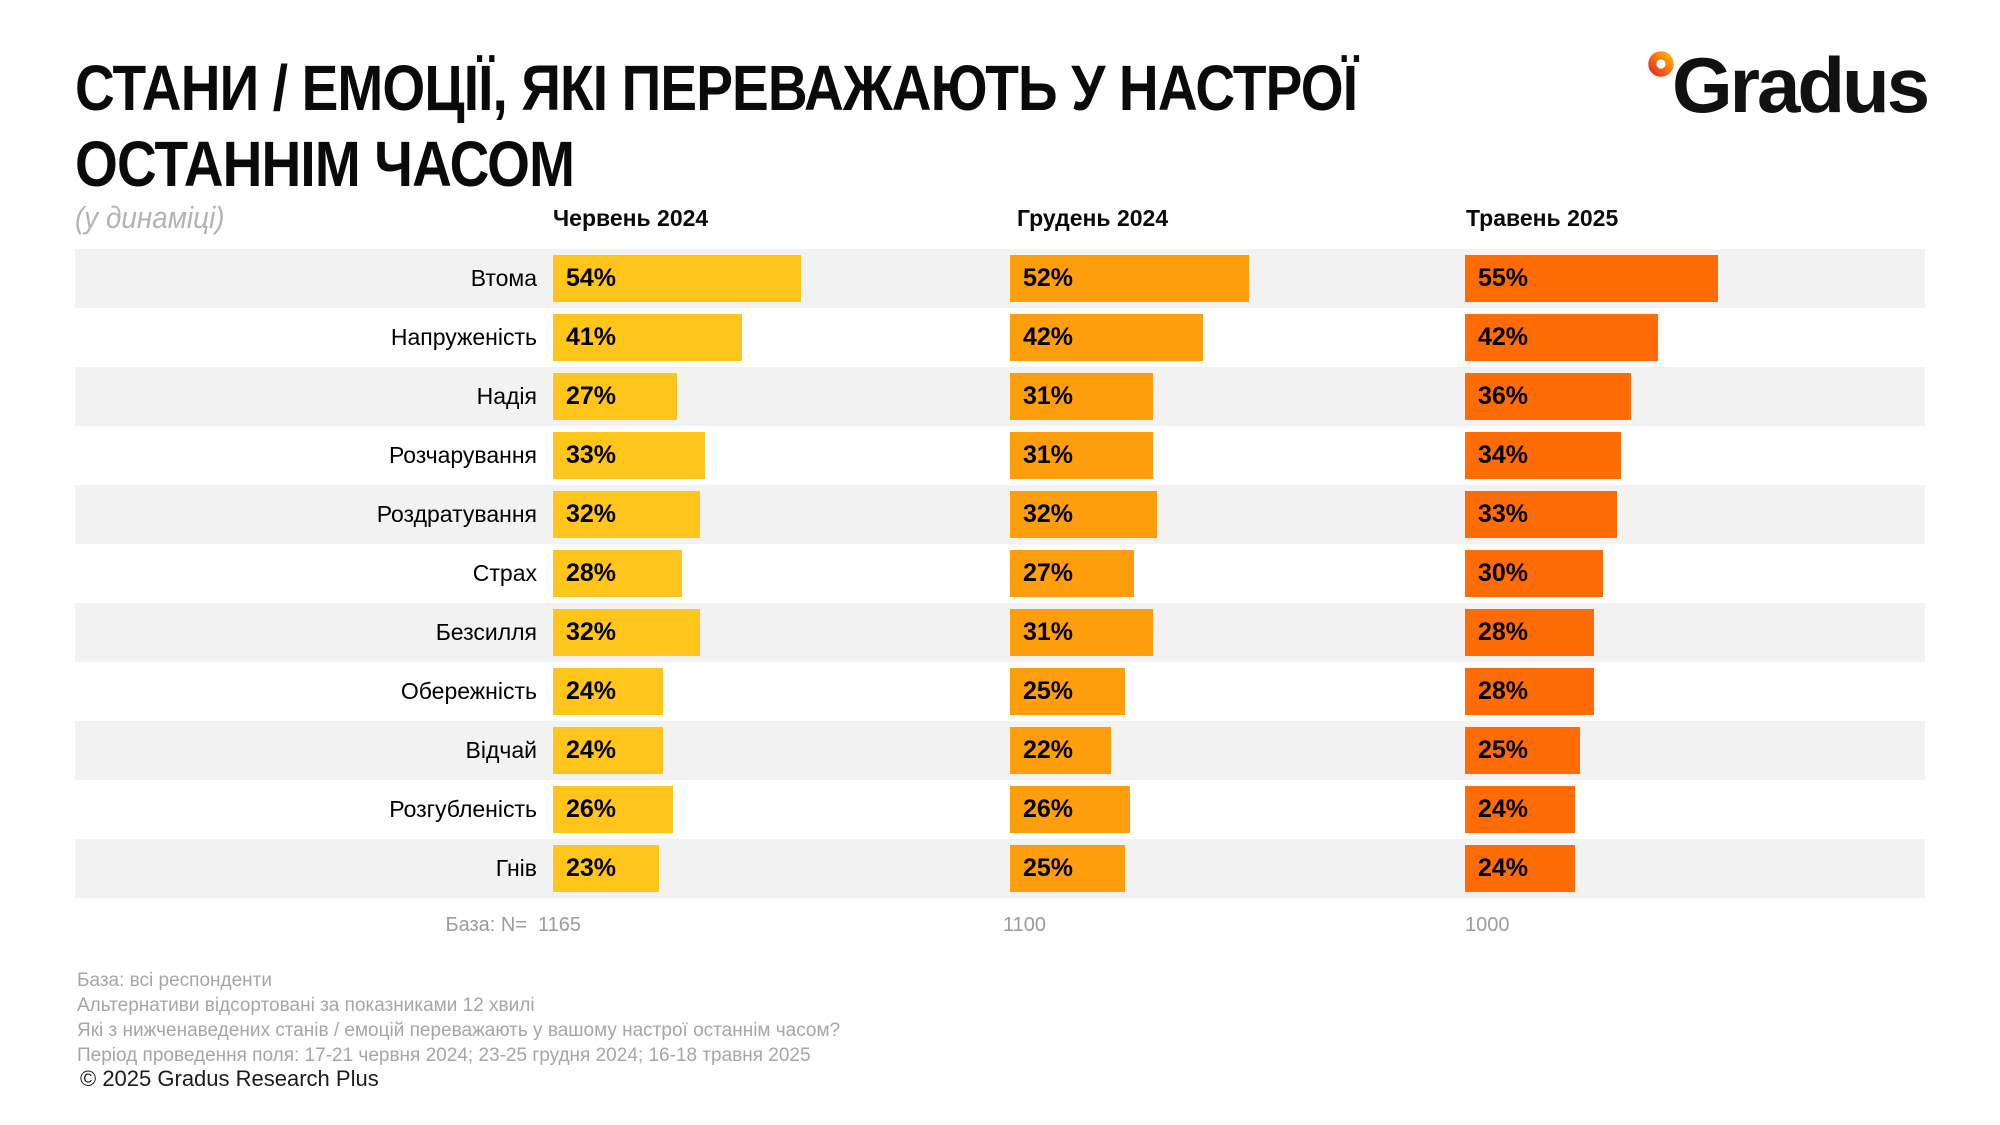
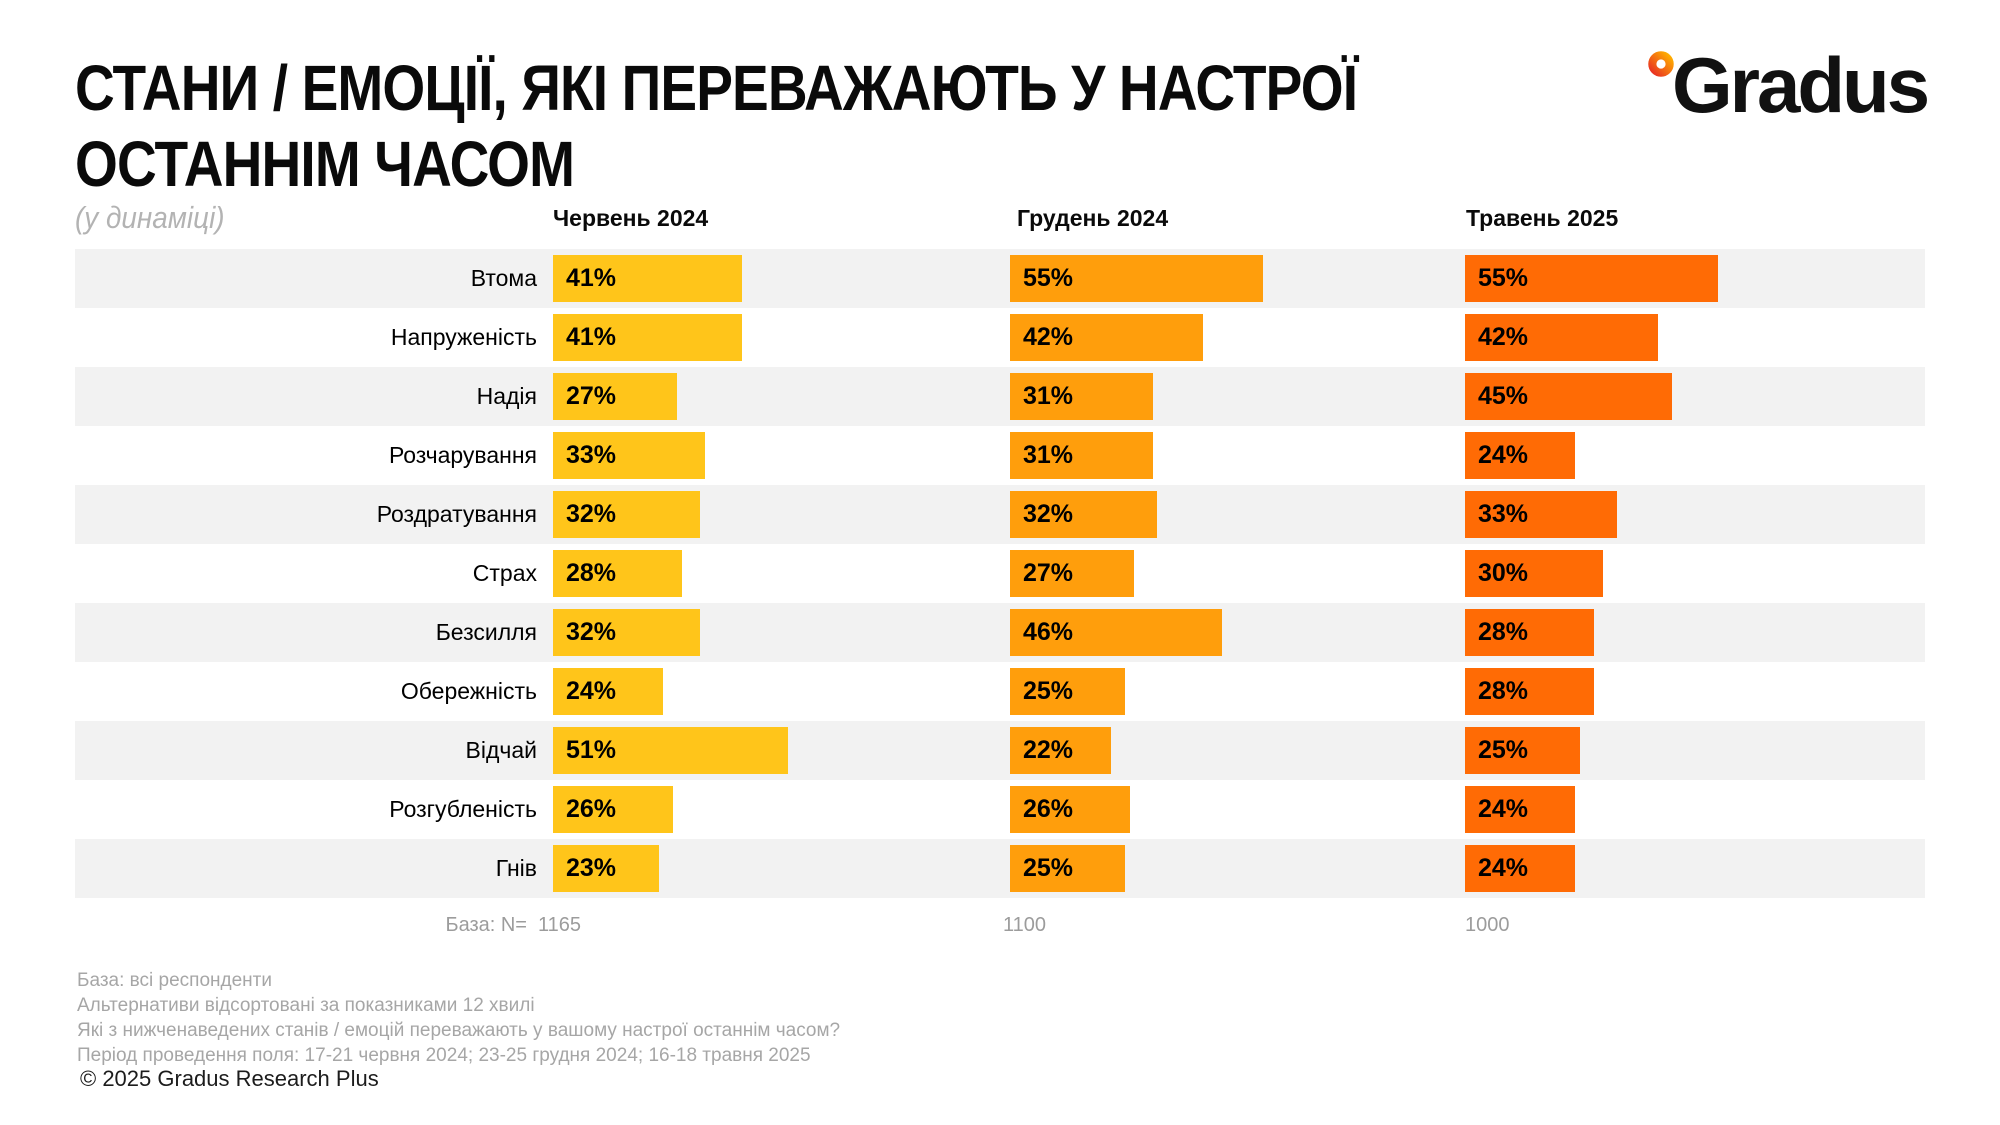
Червень 2024/Втома: 54% -> 41%
Грудень 2024/Втома: 52% -> 55%
Травень 2025/Надія: 36% -> 45%
Травень 2025/Розчарування: 34% -> 24%
Грудень 2024/Безсилля: 31% -> 46%
Червень 2024/Відчай: 24% -> 51%
